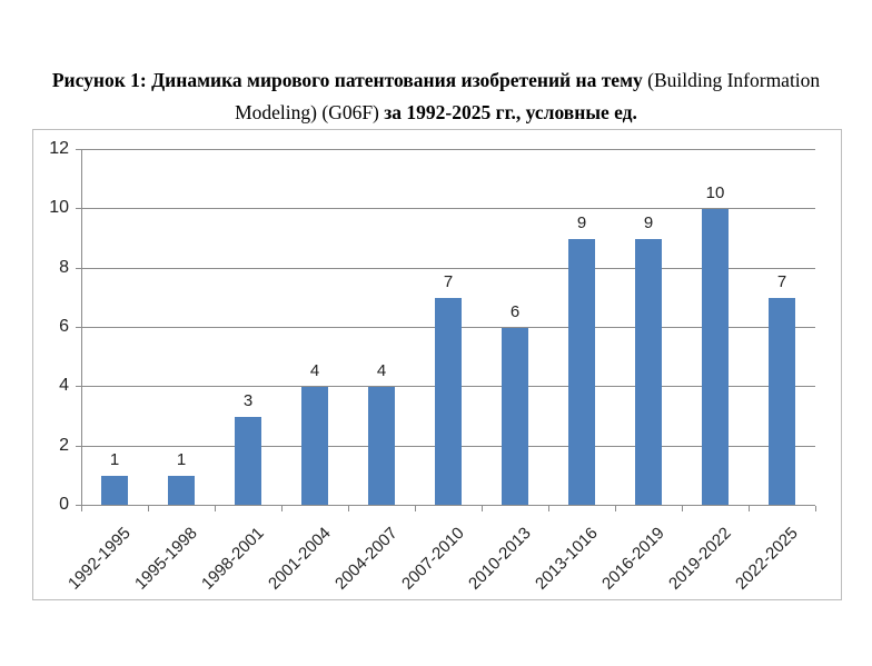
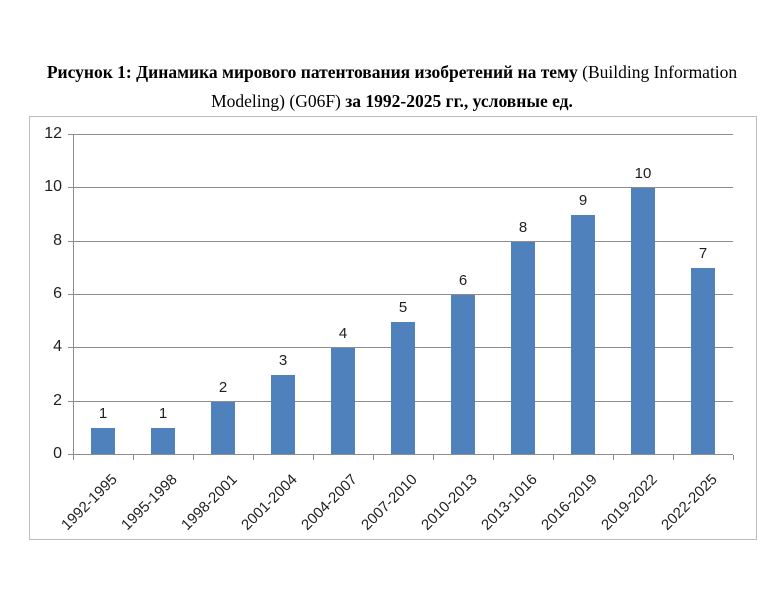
1998-2001: 3 -> 2
2001-2004: 4 -> 3
2007-2010: 7 -> 5
2013-1016: 9 -> 8
